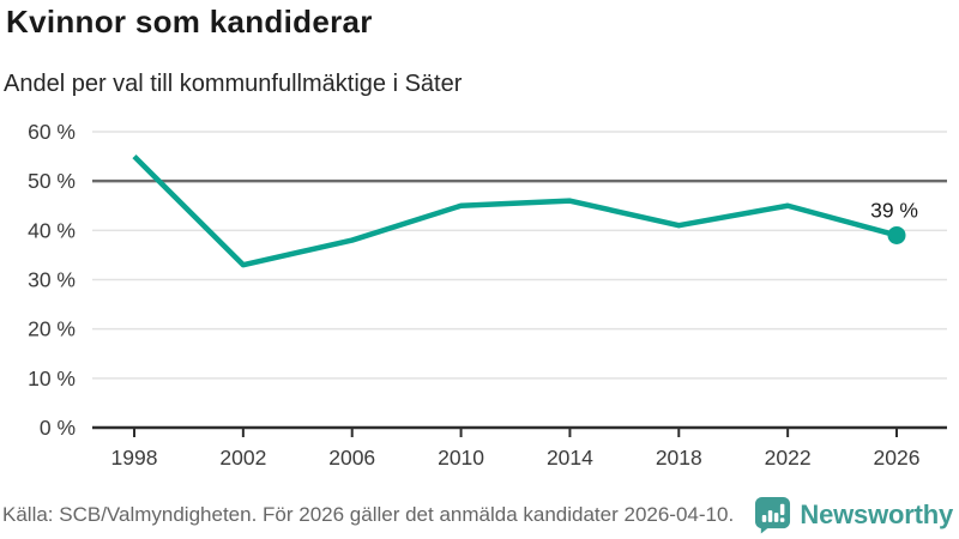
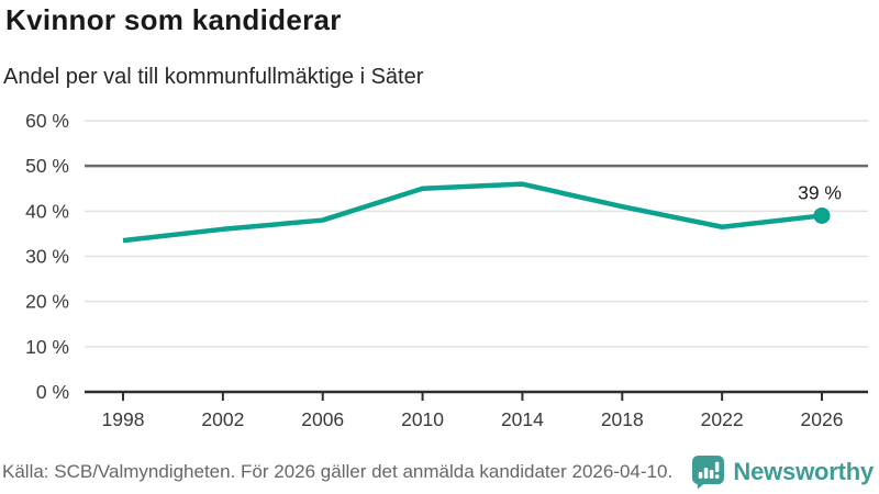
1998: 55% -> 34%
2002: 33% -> 36%
2022: 45% -> 36%
